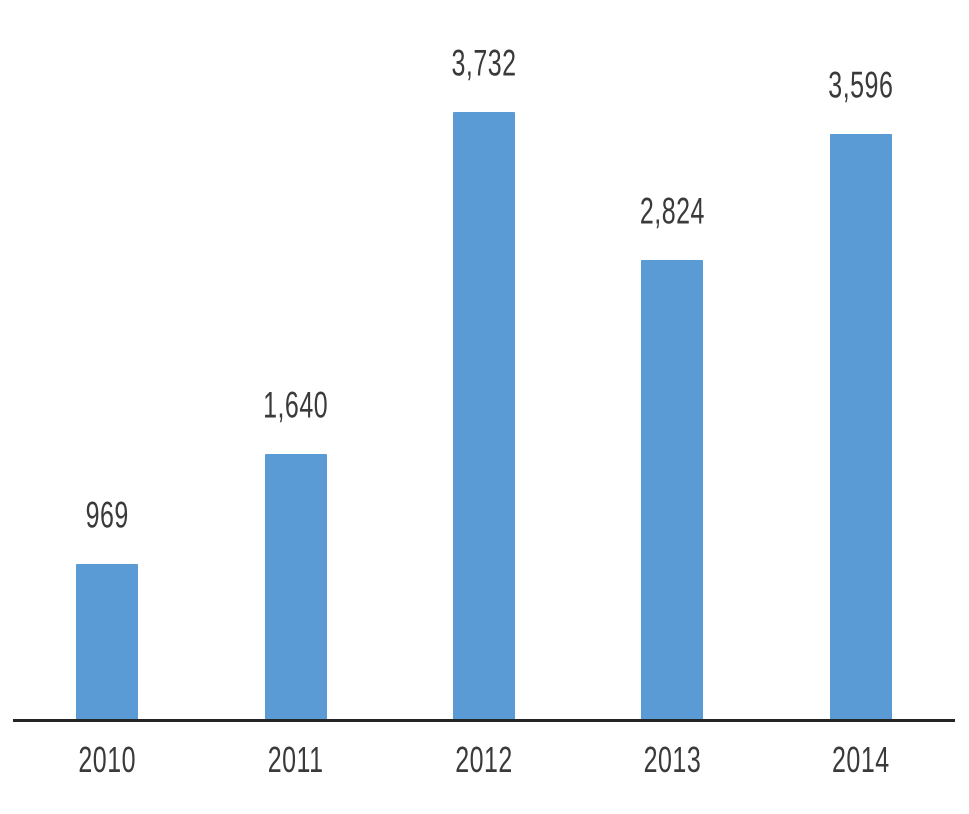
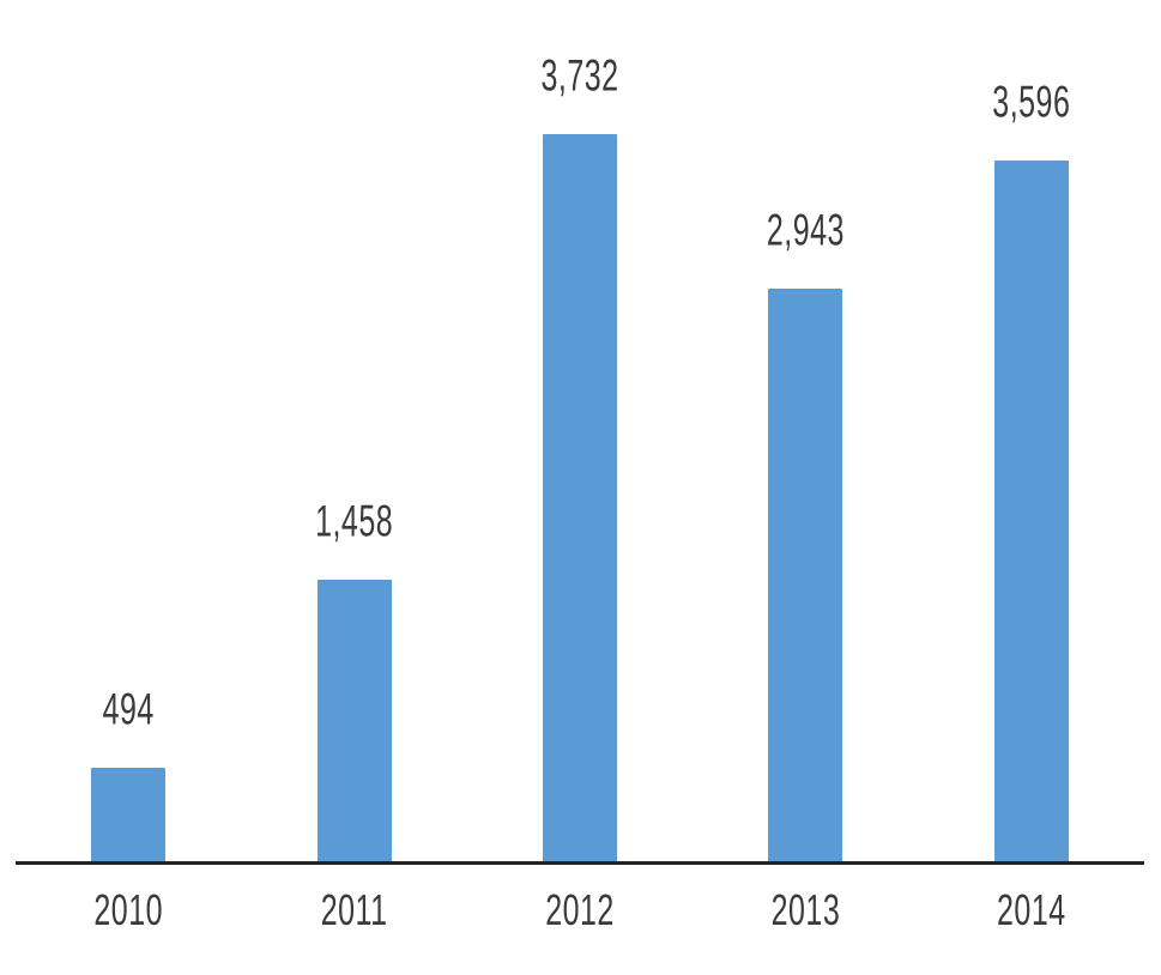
2010: 969 -> 494
2011: 1,640 -> 1,458
2013: 2,824 -> 2,943
